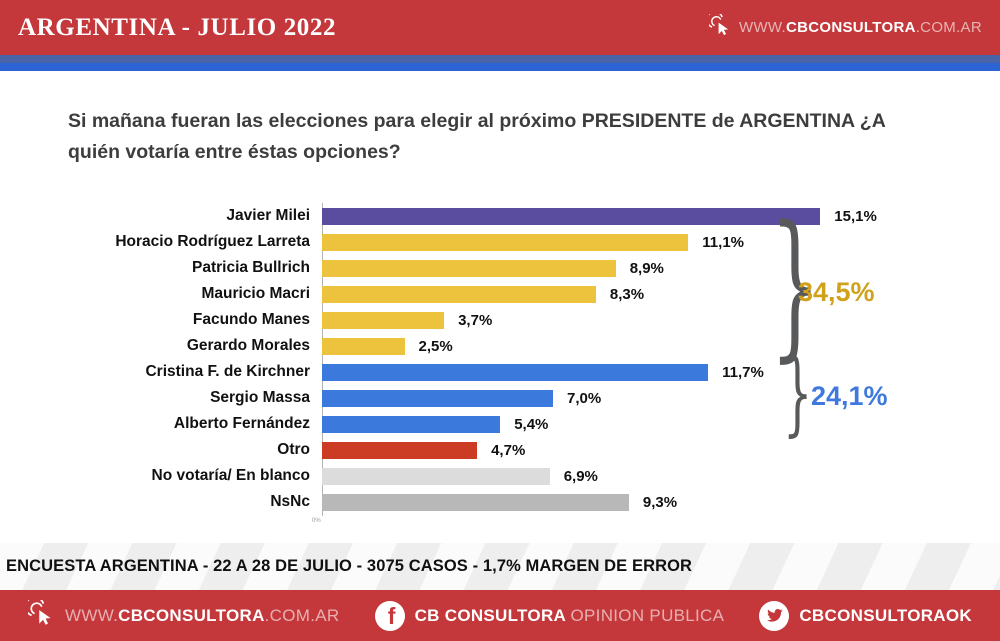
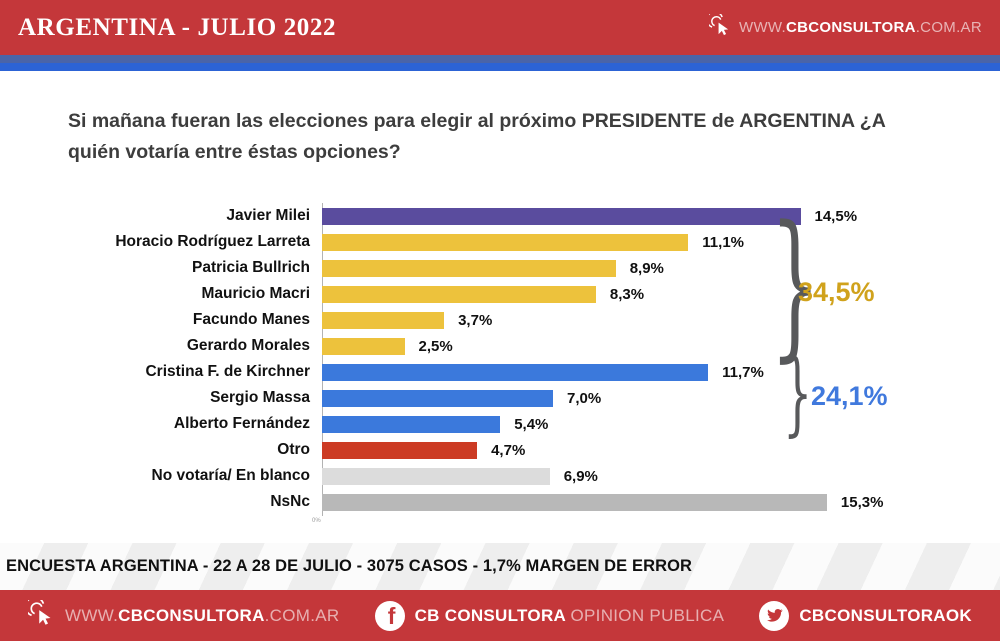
Javier Milei: 15,1% -> 14,5%
NsNc: 9,3% -> 15,3%
